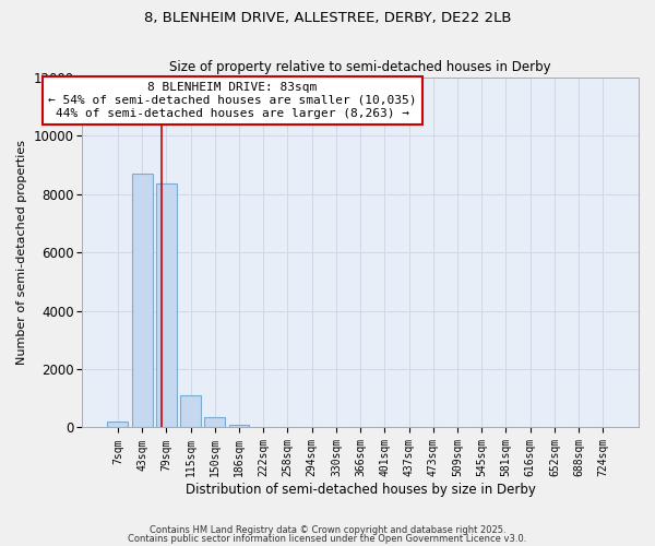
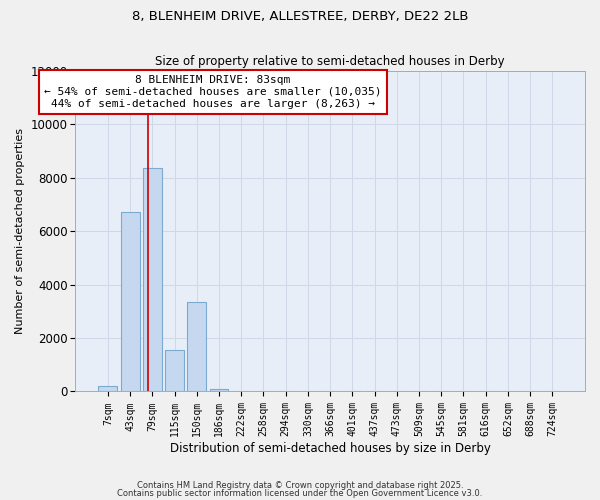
43sqm: 8700 -> 6700
115sqm: 1100 -> 1550
150sqm: 350 -> 3350
